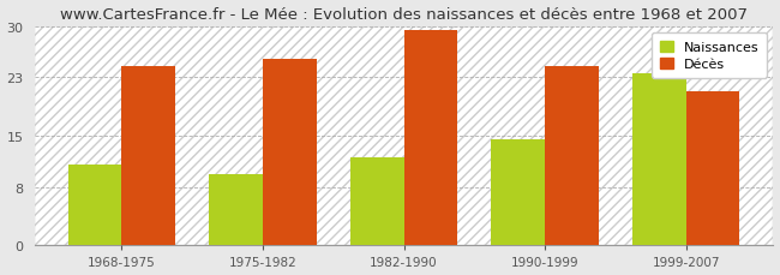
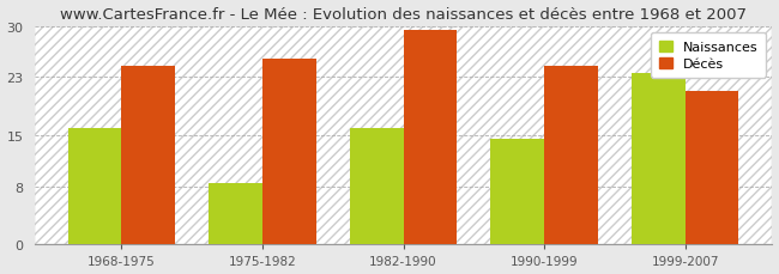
Naissances/1968-1975: 11.0 -> 16.0
Naissances/1975-1982: 9.8 -> 8.5
Naissances/1982-1990: 12.0 -> 16.0
